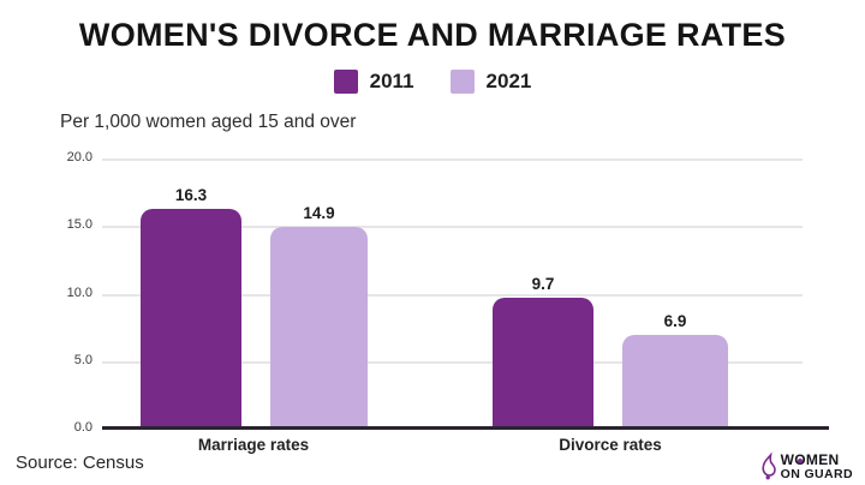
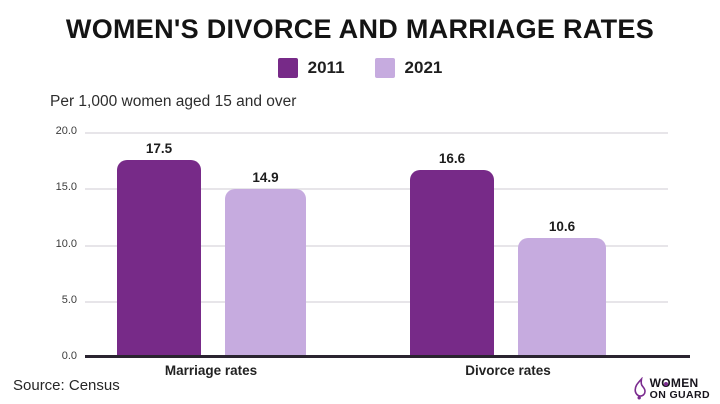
2011/Marriage rates: 16.3 -> 17.5
2011/Divorce rates: 9.7 -> 16.6
2021/Divorce rates: 6.9 -> 10.6
